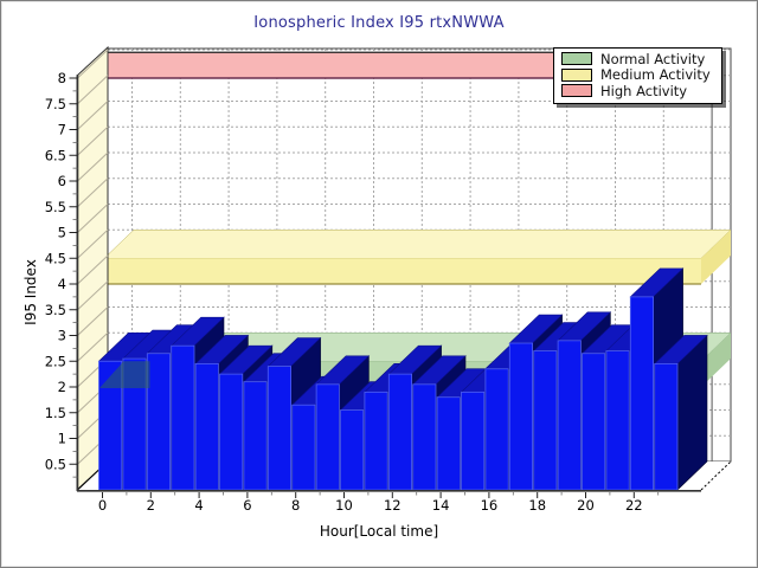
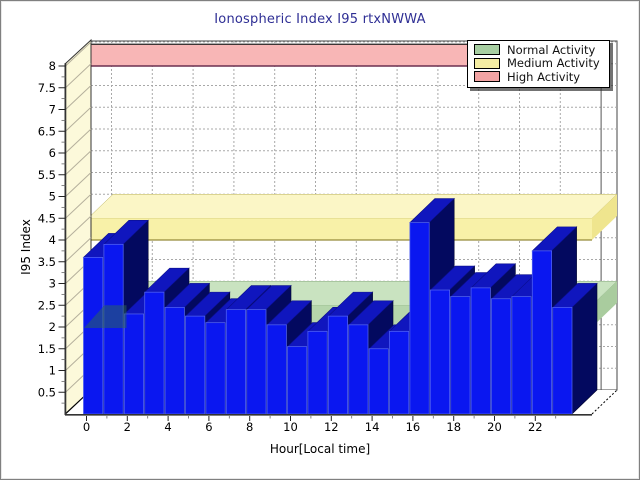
0: 2.5 -> 3.6
1: 2.5 -> 3.9
2: 2.6 -> 2.3
8: 1.6 -> 2.4
14: 1.8 -> 1.5
16: 2.4 -> 4.4
